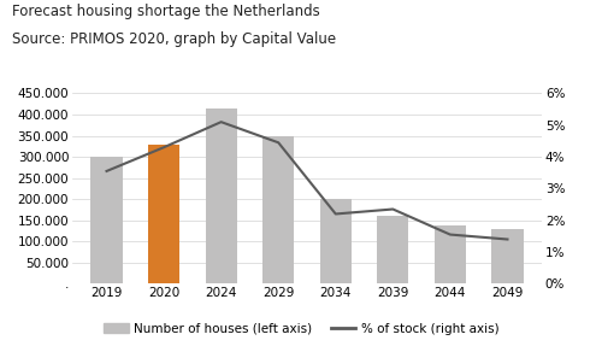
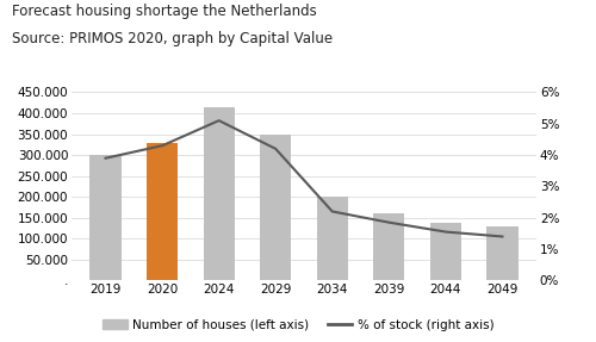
% of stock (right axis)/2019: 3.55% -> 3.90%
% of stock (right axis)/2029: 4.45% -> 4.20%
% of stock (right axis)/2039: 2.35% -> 1.85%
